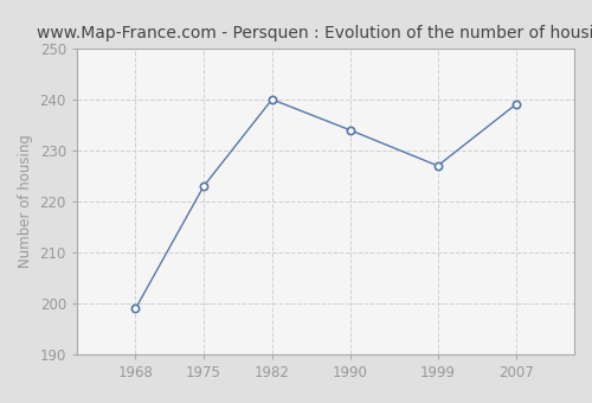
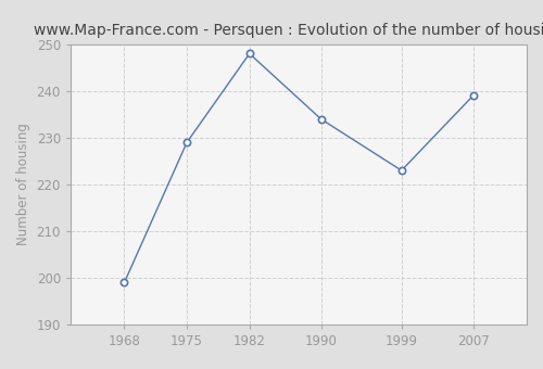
1975: 223 -> 229
1982: 240 -> 248
1999: 227 -> 223
